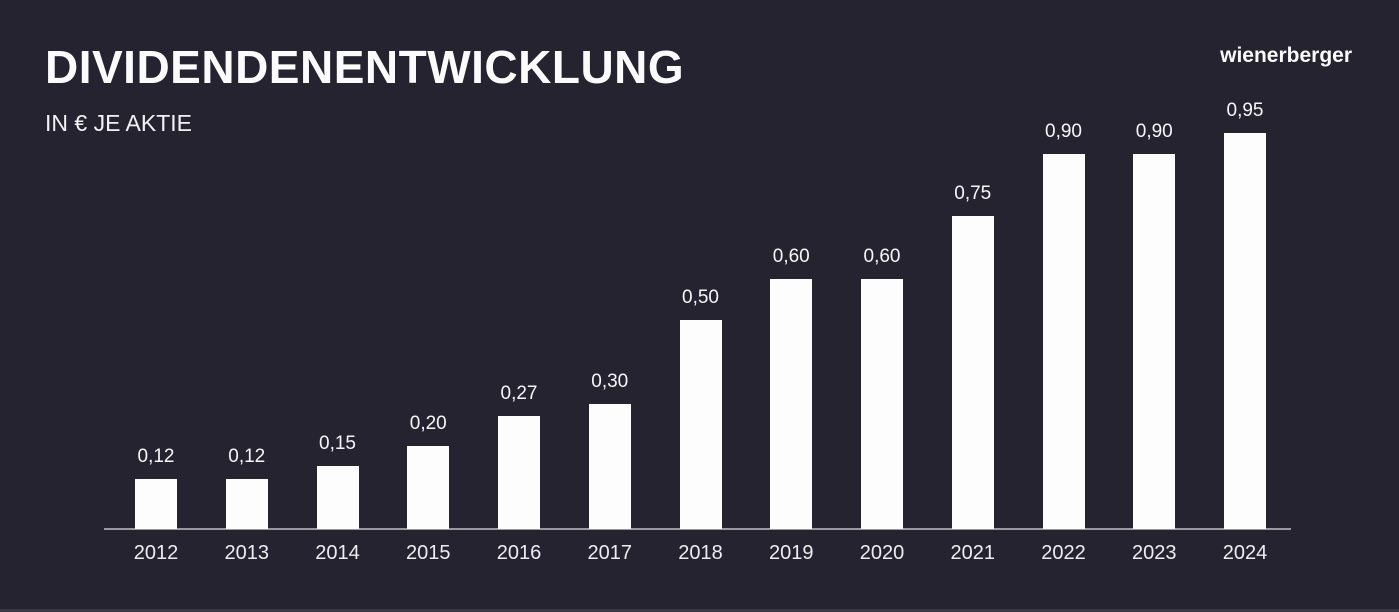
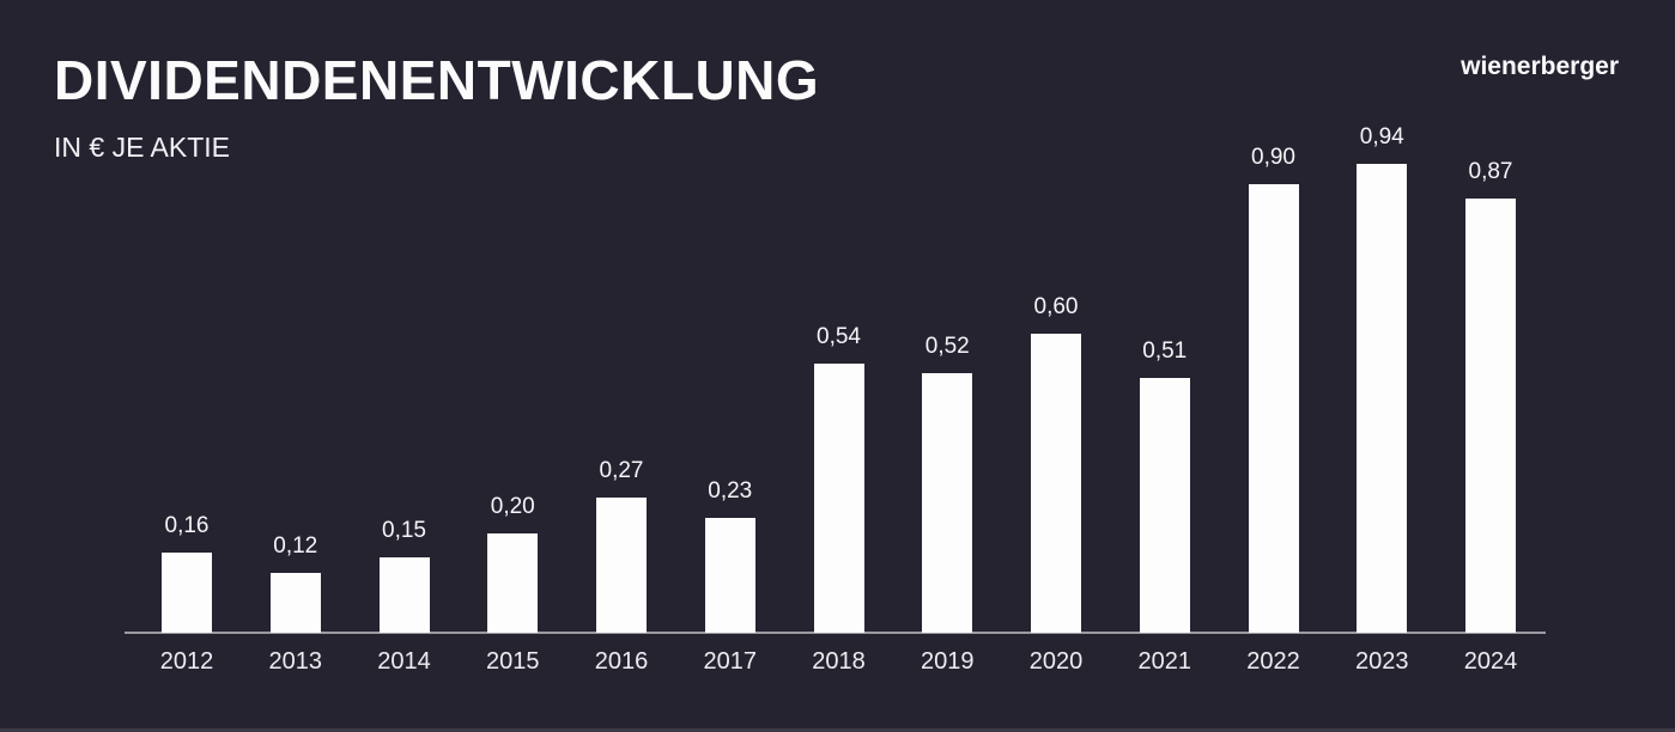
2012: 0,12 -> 0,16
2017: 0,30 -> 0,23
2018: 0,50 -> 0,54
2019: 0,60 -> 0,52
2021: 0,75 -> 0,51
2023: 0,90 -> 0,94
2024: 0,95 -> 0,87
